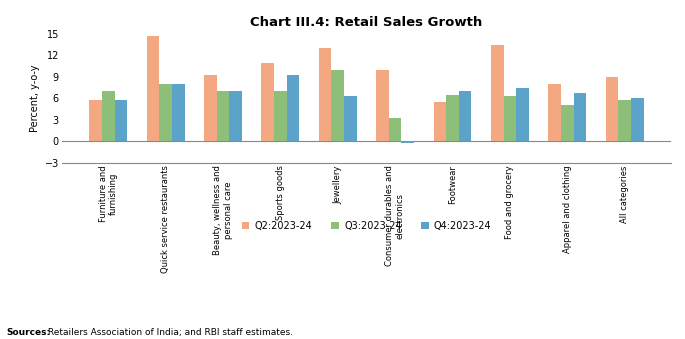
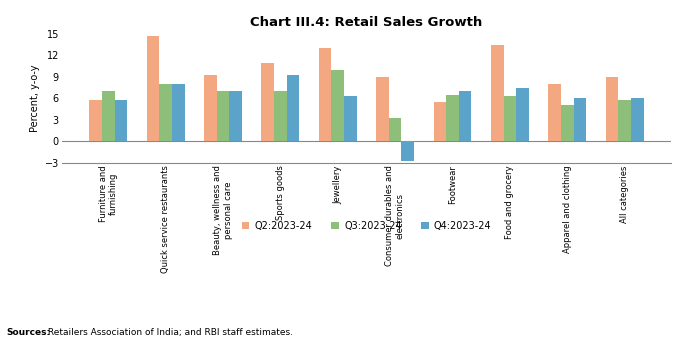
Q2:2023-24/Consumer durables and electronics: 10.0 -> 9.0
Q4:2023-24/Consumer durables and electronics: -0.2 -> -2.8
Q4:2023-24/Apparel and clothing: 6.8 -> 6.0
